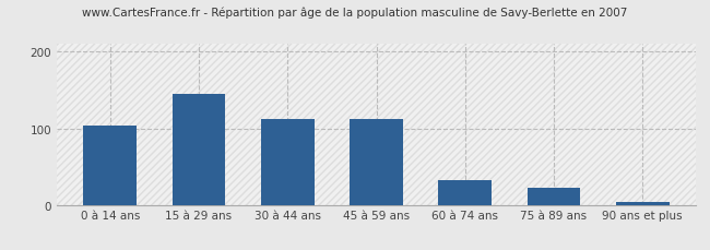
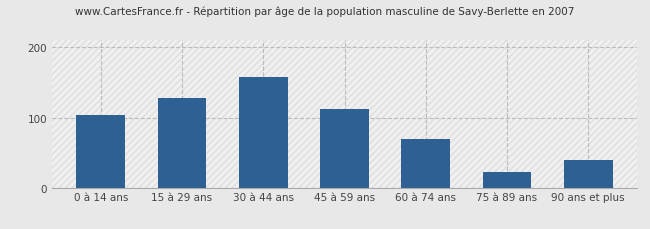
15 à 29 ans: 145 -> 128
30 à 44 ans: 112 -> 158
60 à 74 ans: 32 -> 70
90 ans et plus: 3 -> 40
